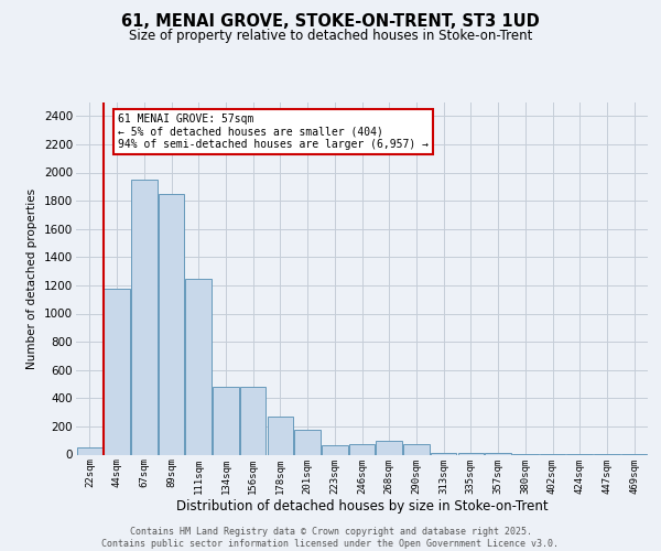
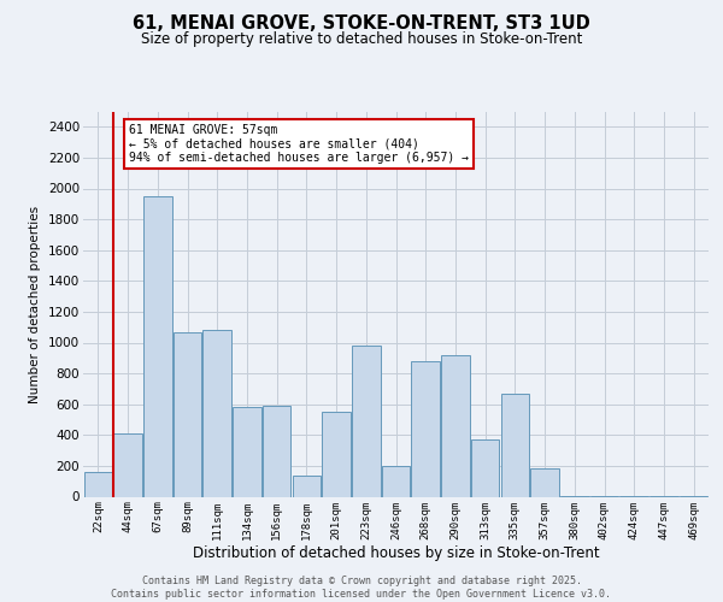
22sqm: 50 -> 160
44sqm: 1180 -> 410
89sqm: 1850 -> 1070
111sqm: 1250 -> 1080
134sqm: 480 -> 580
156sqm: 480 -> 590
178sqm: 270 -> 140
201sqm: 180 -> 550
223sqm: 70 -> 980
246sqm: 80 -> 200
268sqm: 100 -> 880
290sqm: 80 -> 920
313sqm: 20 -> 370
335sqm: 10 -> 670
357sqm: 10 -> 180
